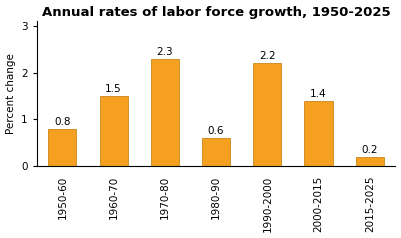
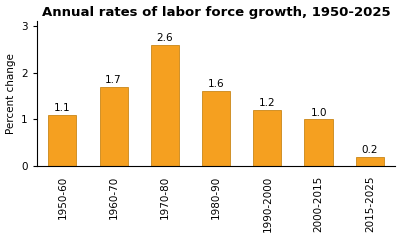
1950-60: 0.8 -> 1.1
1960-70: 1.5 -> 1.7
1970-80: 2.3 -> 2.6
1980-90: 0.6 -> 1.6
1990-2000: 2.2 -> 1.2
2000-2015: 1.4 -> 1.0
